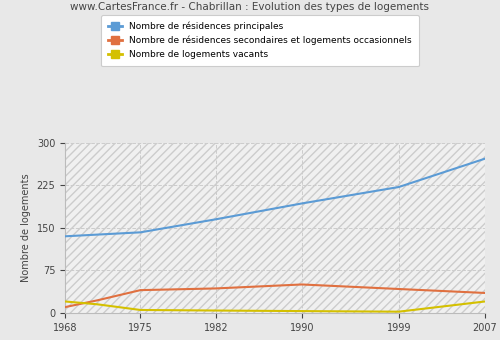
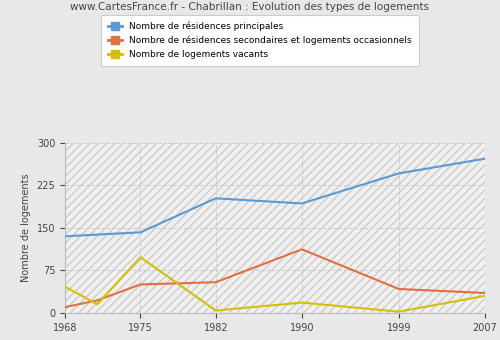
Nombre de logements vacants/1968: 20 -> 46
Nombre de résidences secondaires et logements occasionnels/1975: 40 -> 50
Nombre de logements vacants/1975: 5 -> 98
Nombre de résidences principales/1982: 165 -> 202
Nombre de résidences secondaires et logements occasionnels/1982: 43 -> 54
Nombre de résidences secondaires et logements occasionnels/1990: 50 -> 112
Nombre de logements vacants/1990: 3 -> 18
Nombre de résidences principales/1999: 222 -> 246
Nombre de logements vacants/2007: 20 -> 30
